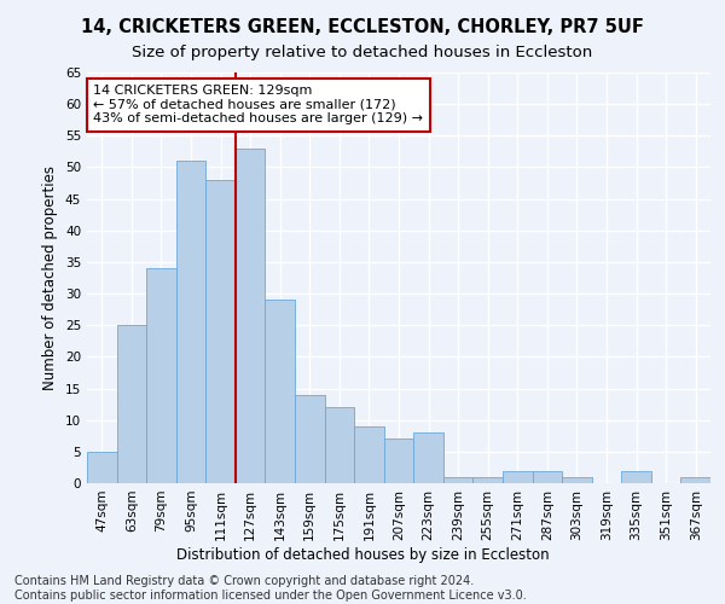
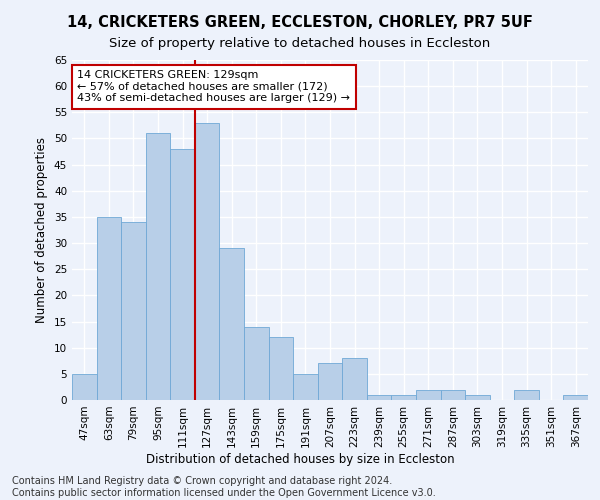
63sqm: 25 -> 35
191sqm: 9 -> 5
